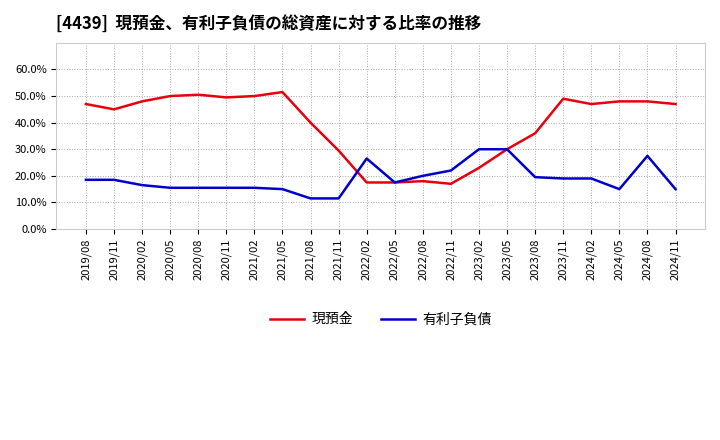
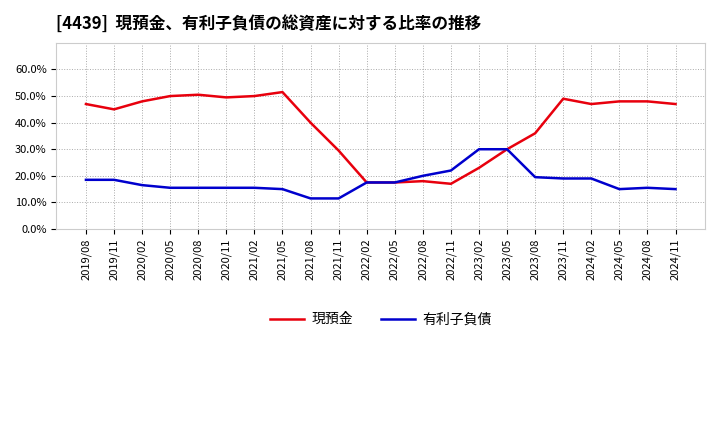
有利子負債/2022/02: 26.5% -> 17.5%
有利子負債/2024/08: 27.5% -> 15.5%
